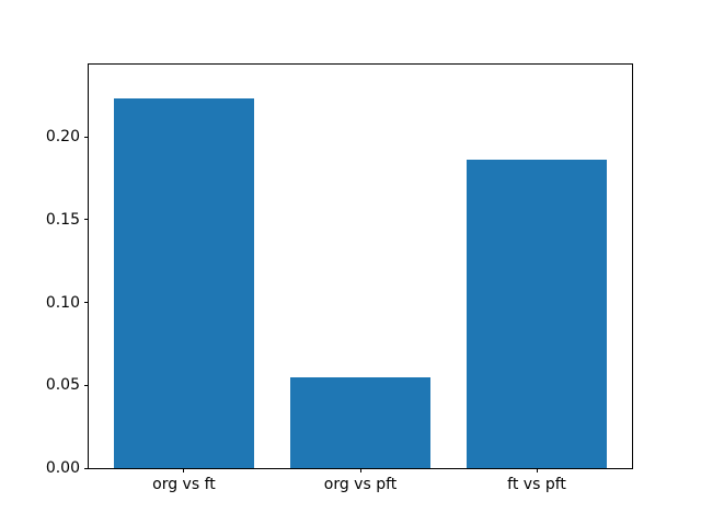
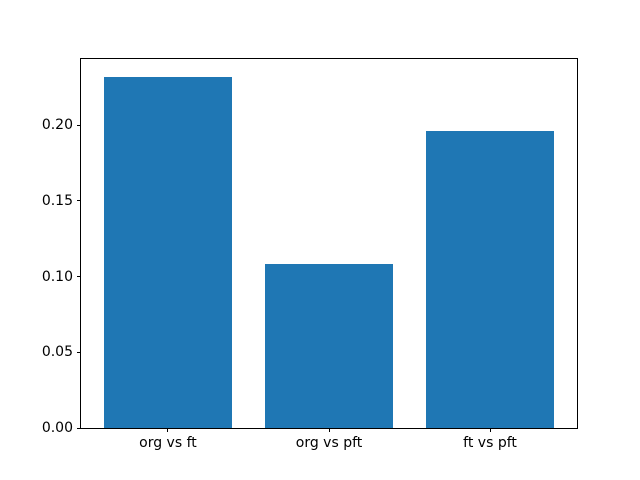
org vs ft: 0.223 -> 0.232
org vs pft: 0.055 -> 0.108
ft vs pft: 0.186 -> 0.196
